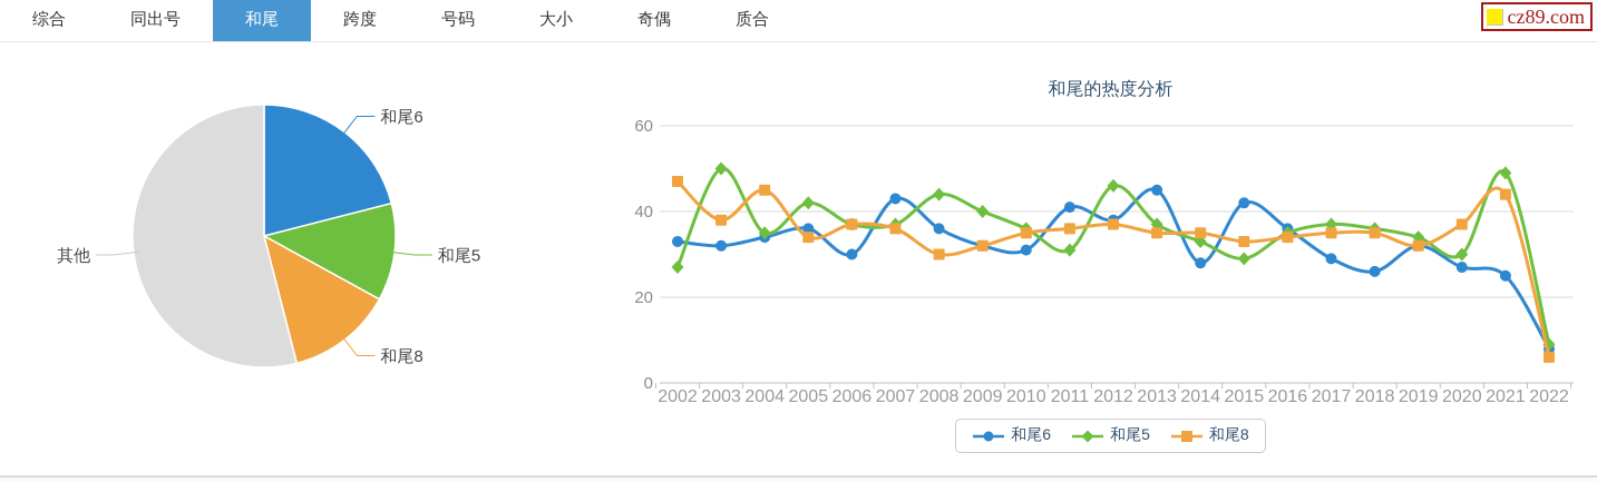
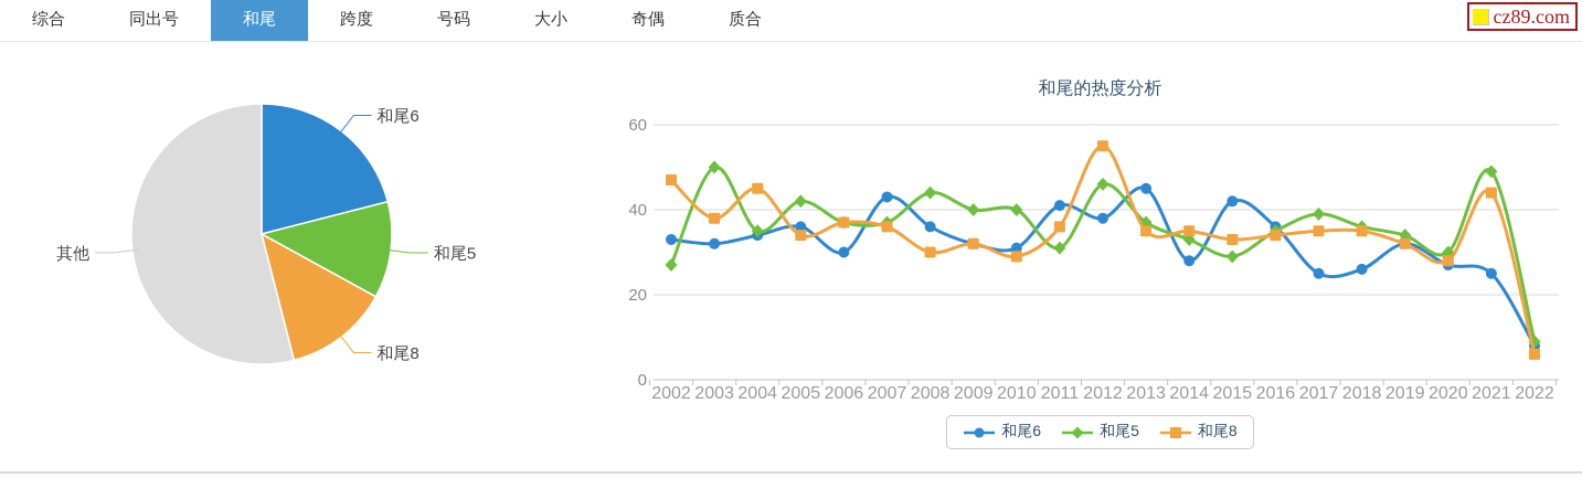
和尾5/2010: 36 -> 40
和尾8/2010: 35 -> 29
和尾8/2012: 37 -> 55
和尾6/2017: 29 -> 25
和尾5/2017: 37 -> 39
和尾8/2020: 37 -> 28
